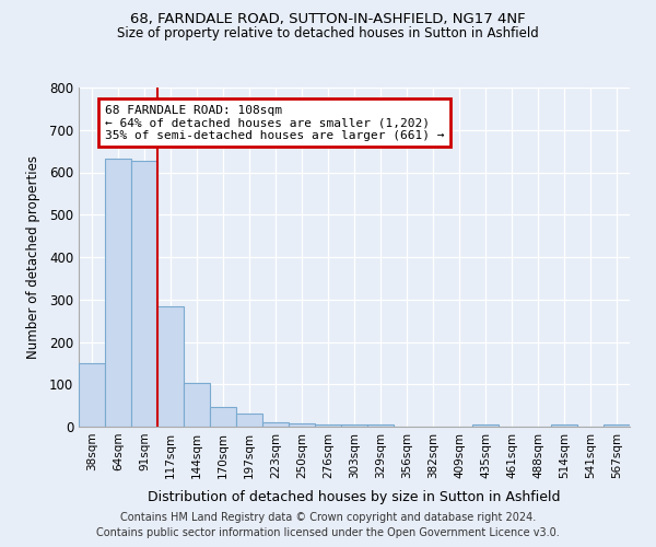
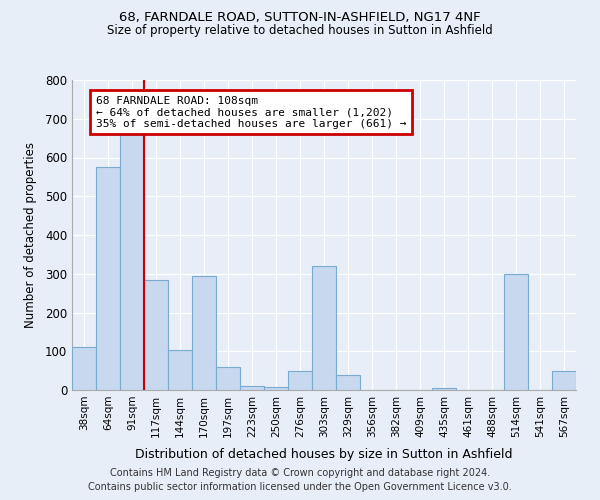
38sqm: 150 -> 110
64sqm: 632 -> 575
91sqm: 628 -> 665
170sqm: 47 -> 295
197sqm: 30 -> 60
276sqm: 5 -> 50
303sqm: 5 -> 320
329sqm: 5 -> 40
514sqm: 5 -> 300
567sqm: 5 -> 50
